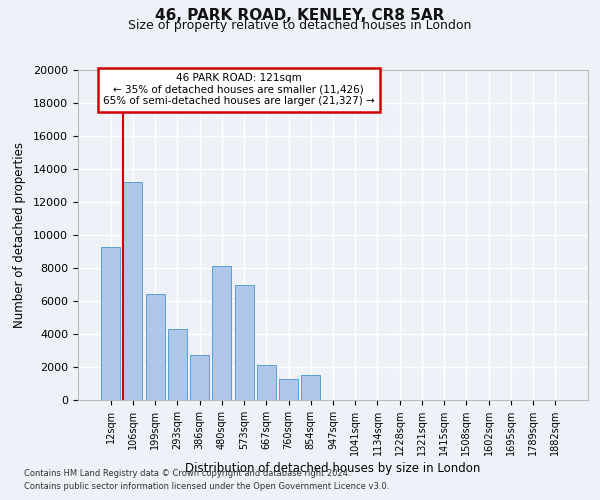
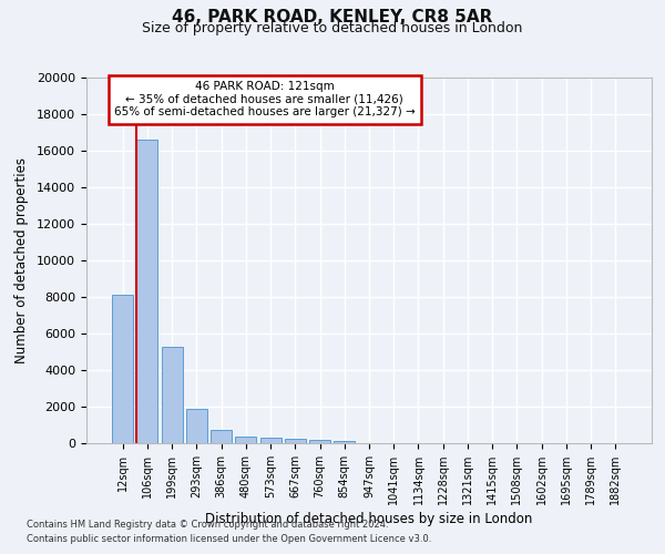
12sqm: 9300 -> 8100
106sqm: 13200 -> 16600
199sqm: 6400 -> 5300
293sqm: 4300 -> 1800
386sqm: 2700 -> 700
480sqm: 8100 -> 400
573sqm: 7000 -> 300
667sqm: 2100 -> 200
760sqm: 1300 -> 200
854sqm: 1500 -> 100
